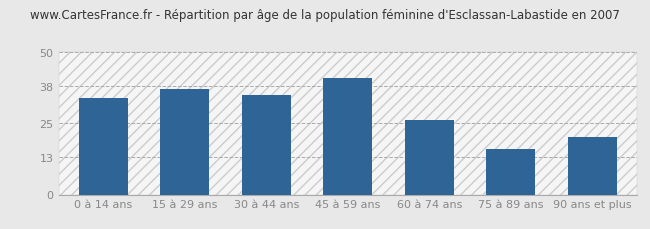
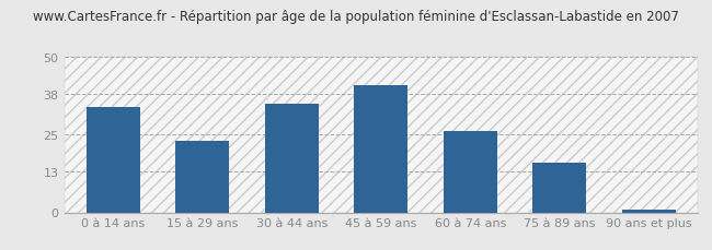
15 à 29 ans: 37 -> 23
90 ans et plus: 20 -> 1
